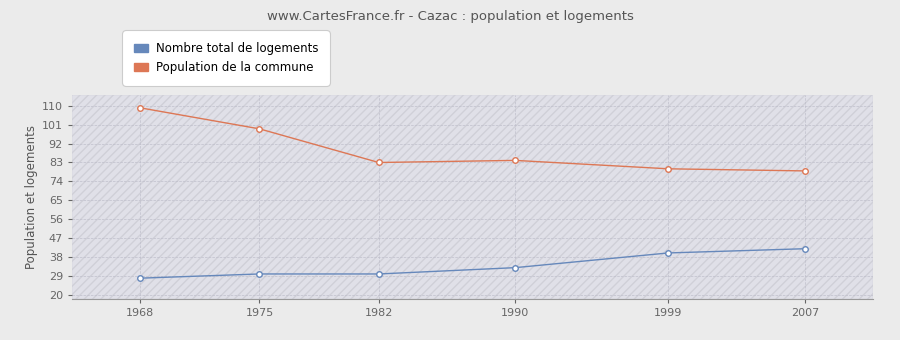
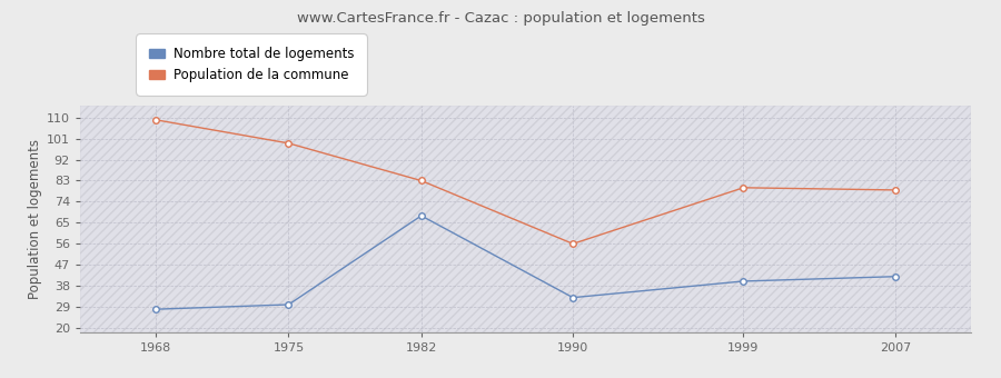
Nombre total de logements/1982: 30 -> 68
Population de la commune/1990: 84 -> 56
